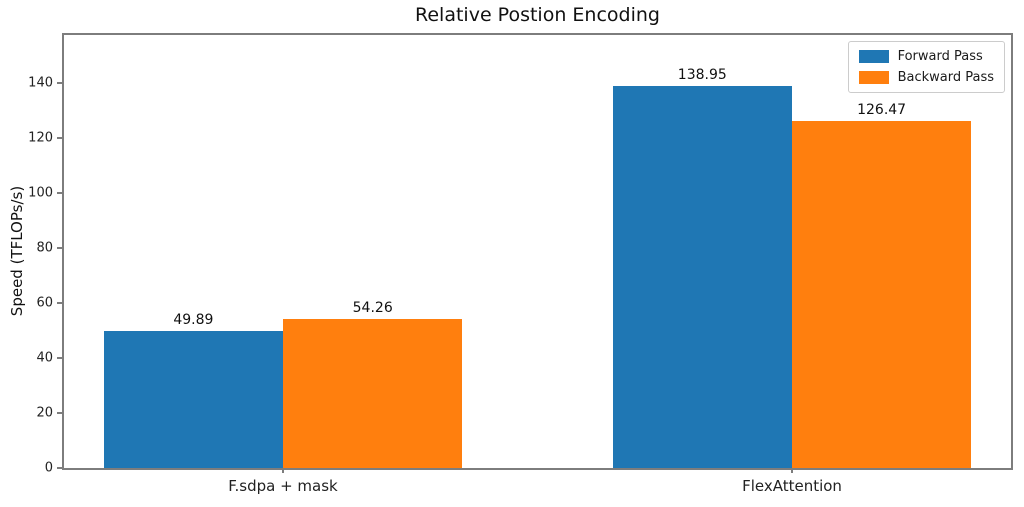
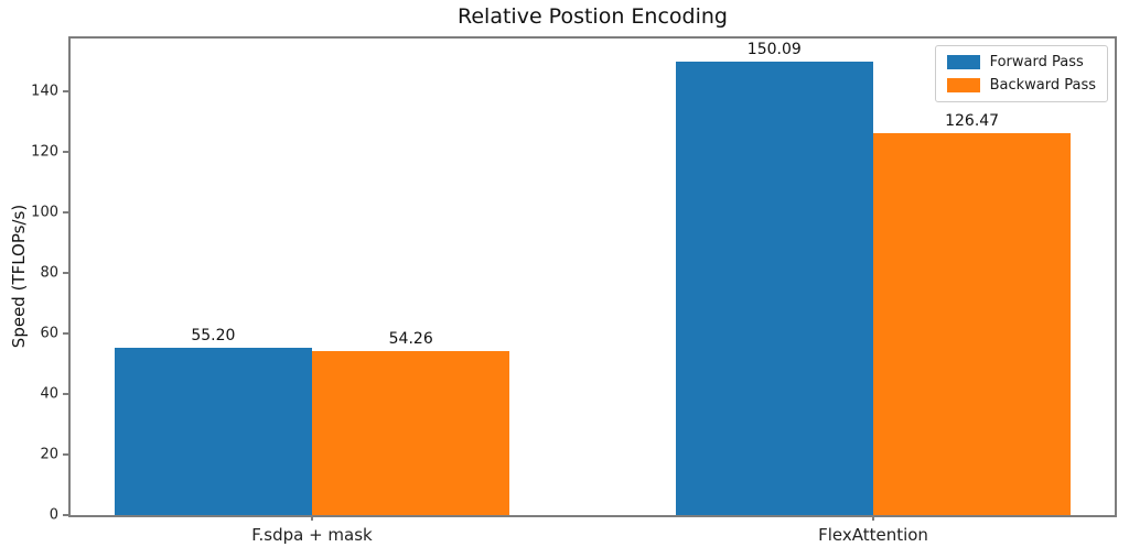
Forward Pass/F.sdpa + mask: 49.89 -> 55.20
Forward Pass/FlexAttention: 138.95 -> 150.09
